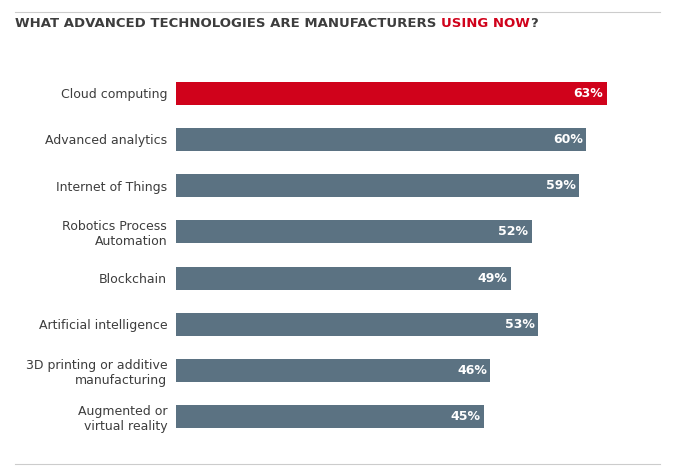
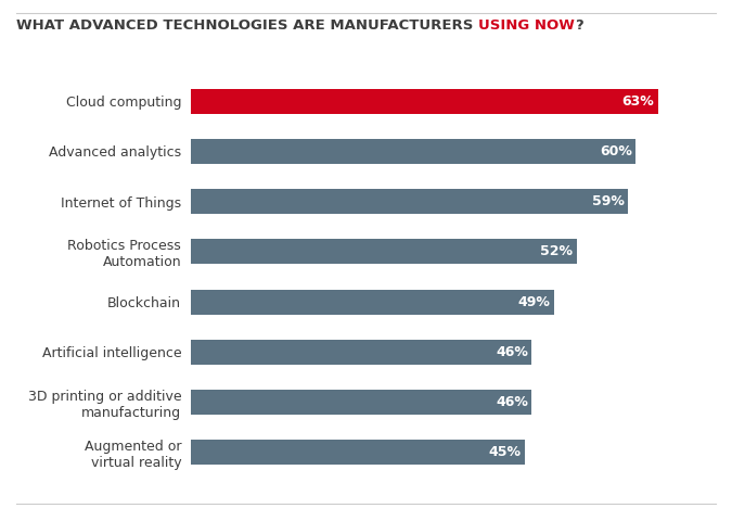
Artificial intelligence: 53% -> 46%
